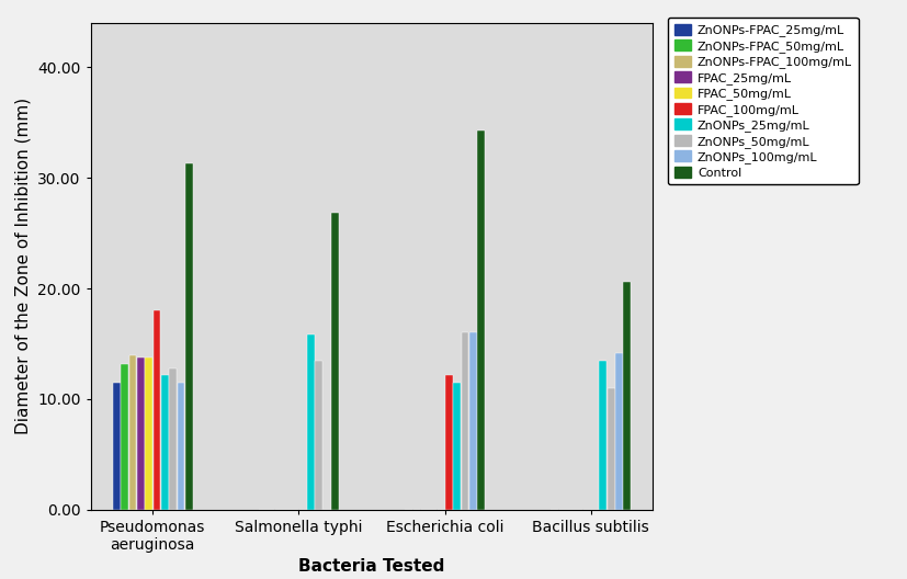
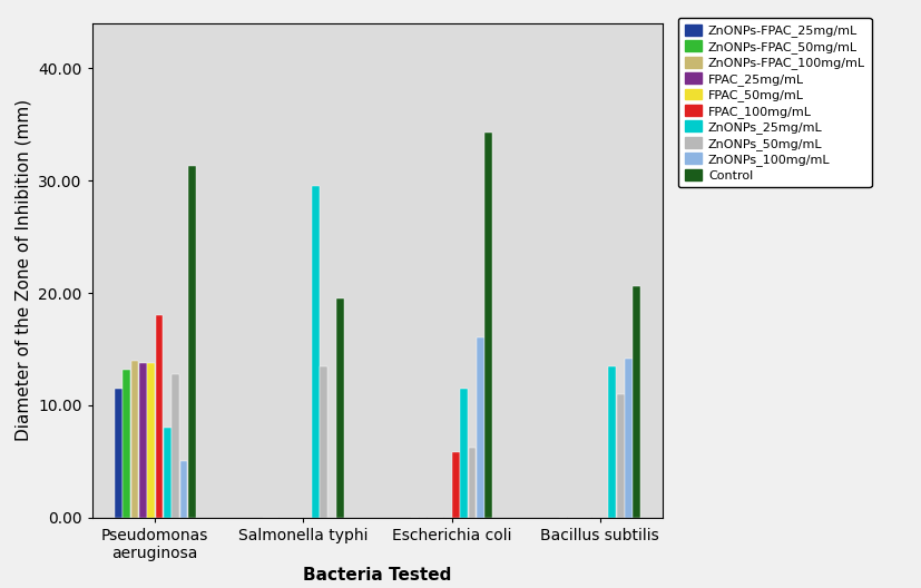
ZnONPs_25mg/mL/Pseudomonas aeruginosa: 12.2 -> 8.0
ZnONPs_100mg/mL/Pseudomonas aeruginosa: 11.5 -> 5.0
ZnONPs_25mg/mL/Salmonella typhi: 15.8 -> 29.5
Control/Salmonella typhi: 26.8 -> 19.5
FPAC_100mg/mL/Escherichia coli: 12.2 -> 5.8
ZnONPs_50mg/mL/Escherichia coli: 16.0 -> 6.2
